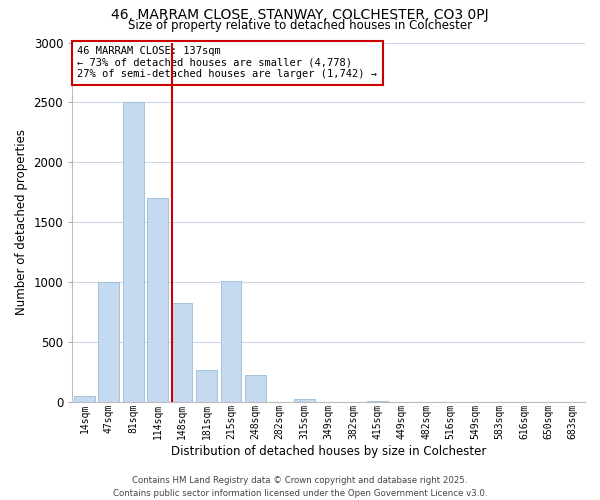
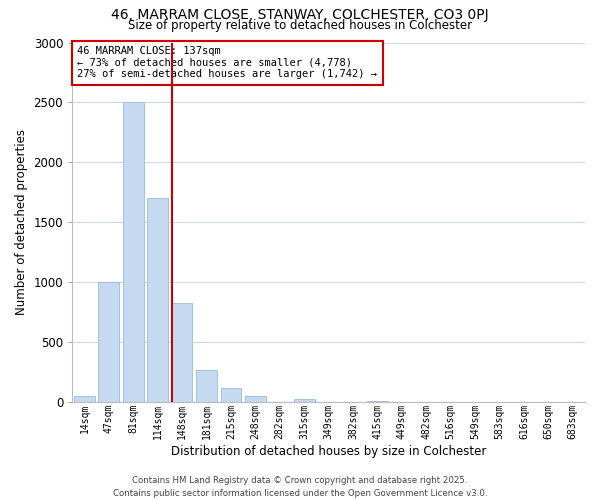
215sqm: 1010 -> 120
248sqm: 230 -> 50
